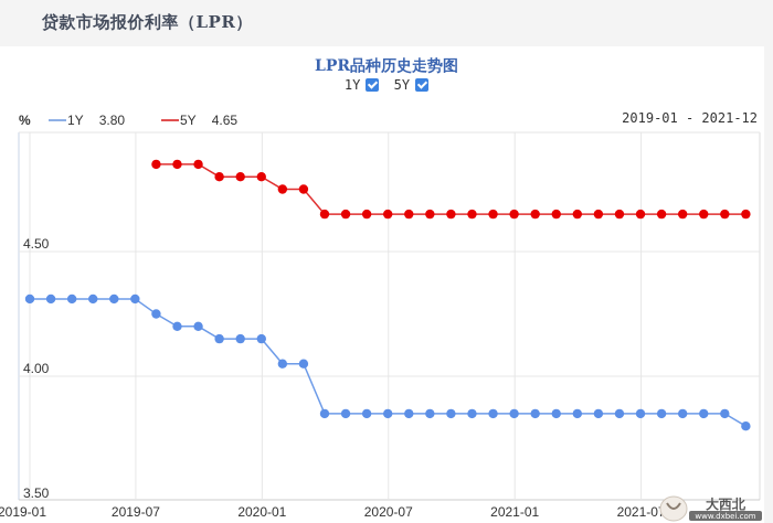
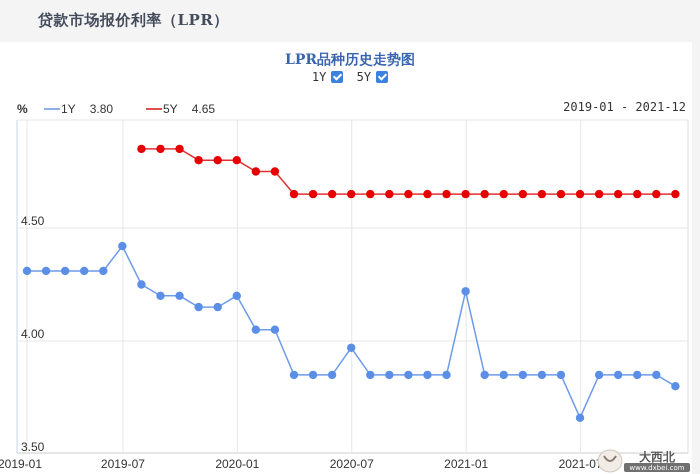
1Y/2019-07: 4.31 -> 4.42
1Y/2020-01: 4.15 -> 4.20
1Y/2020-07: 3.85 -> 3.97
1Y/2021-01: 3.85 -> 4.22
1Y/2021-07: 3.85 -> 3.66
